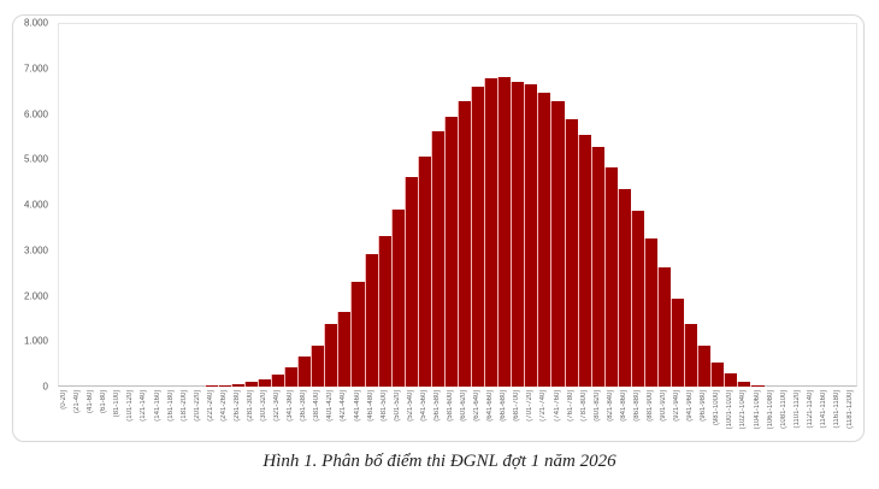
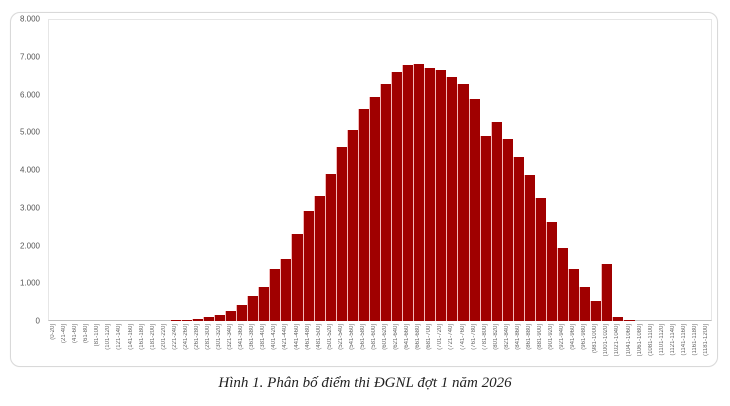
(781-800]: 5600 -> 4900
(1001-1020]: 300 -> 1500
